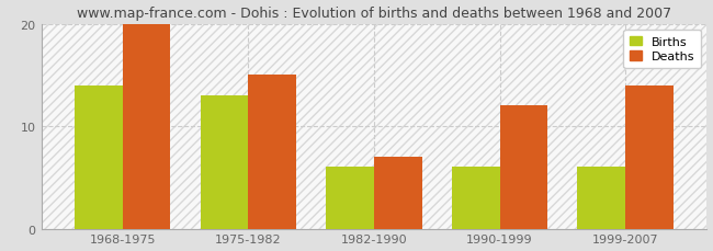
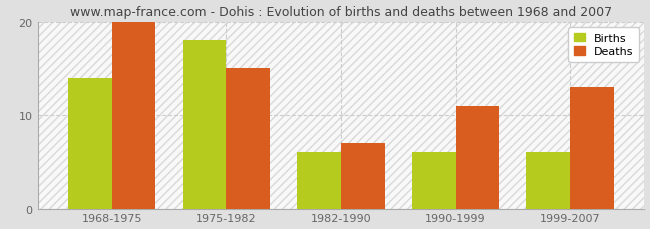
Births/1975-1982: 13 -> 18
Deaths/1990-1999: 12 -> 11
Deaths/1999-2007: 14 -> 13
